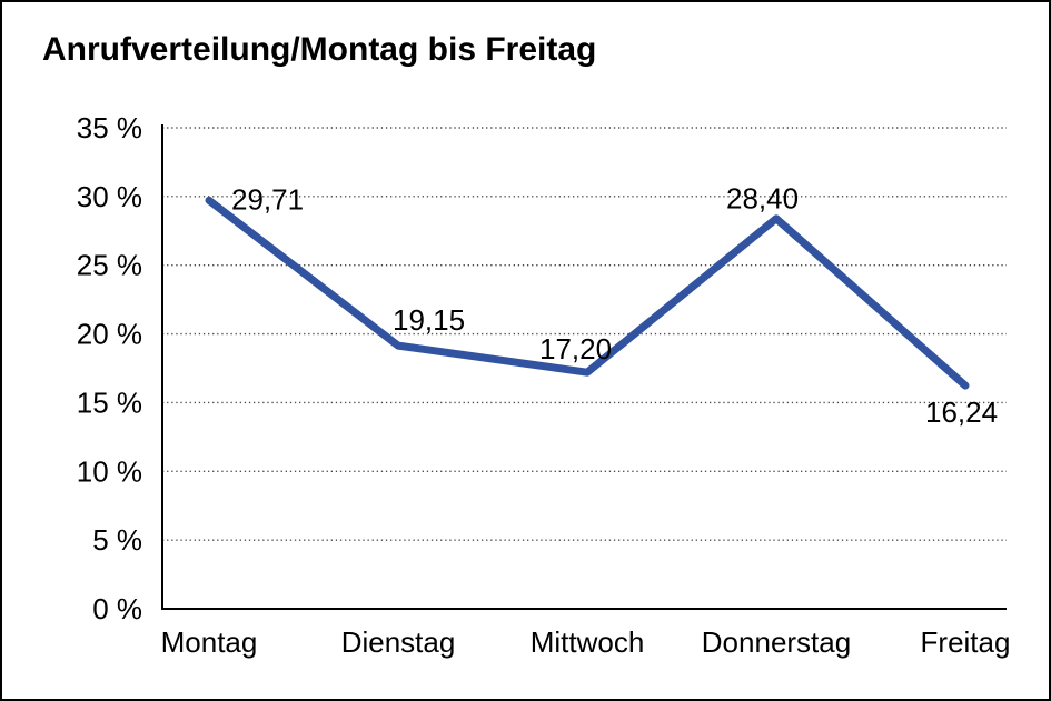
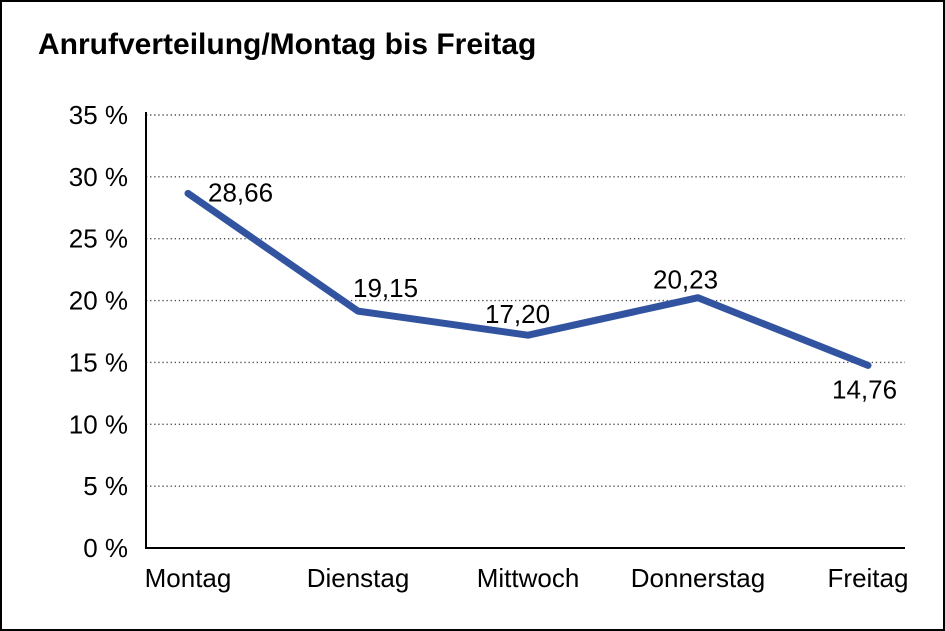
Montag: 29,71 -> 28,66
Donnerstag: 28,40 -> 20,23
Freitag: 16,24 -> 14,76
